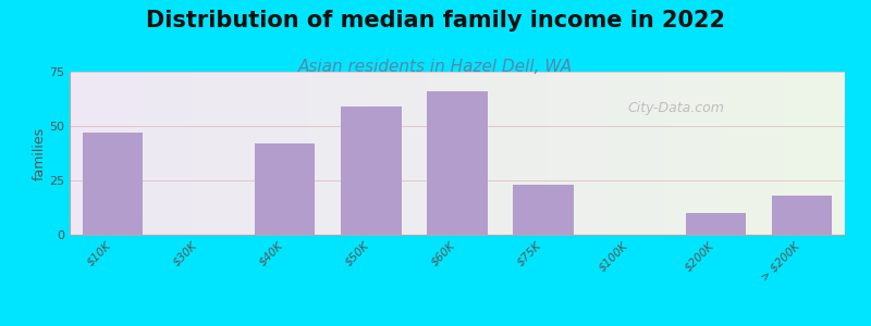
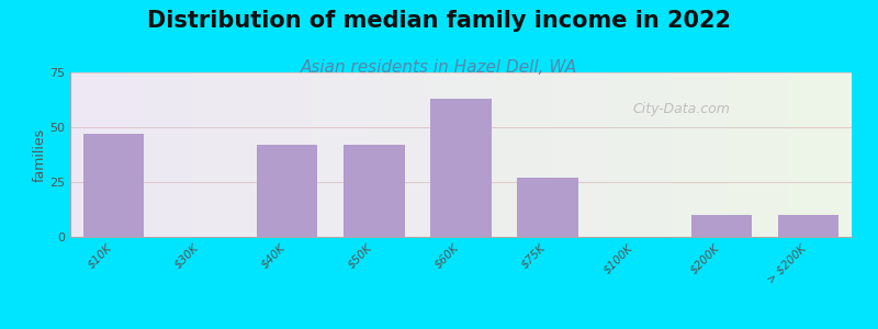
$50K: 59 -> 42
$60K: 66 -> 63
$75K: 23 -> 27
> $200K: 18 -> 10
